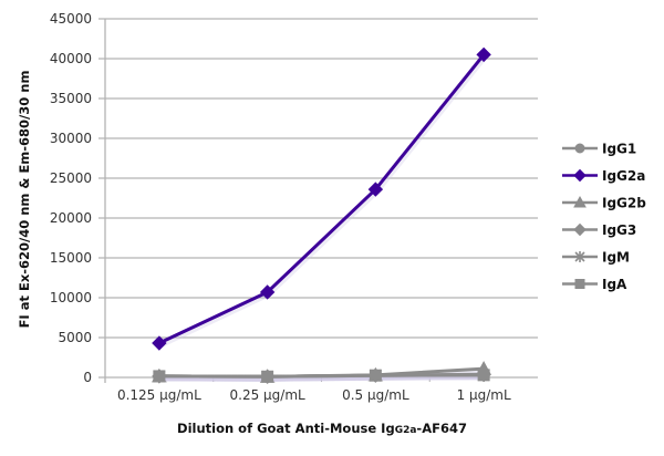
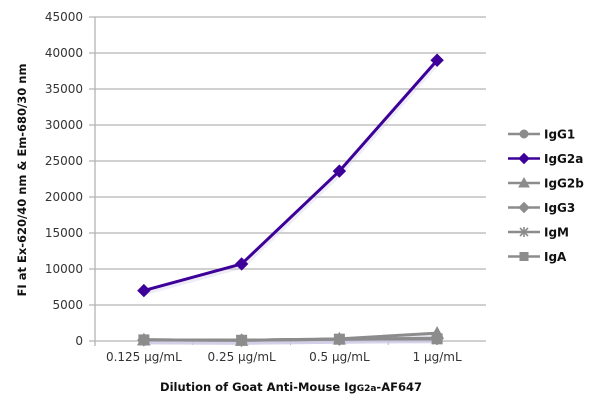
IgG2a/0.125 µg/mL: 4000 -> 7000
IgG2a/1 µg/mL: 40000 -> 39000
